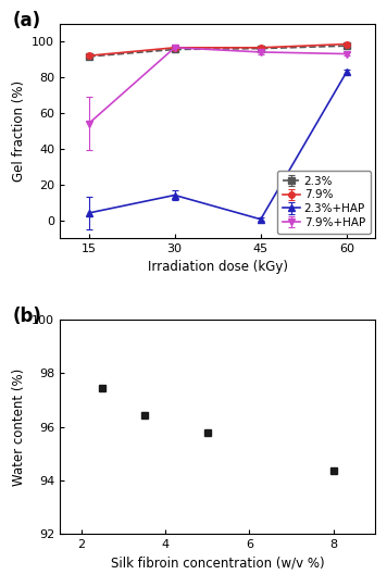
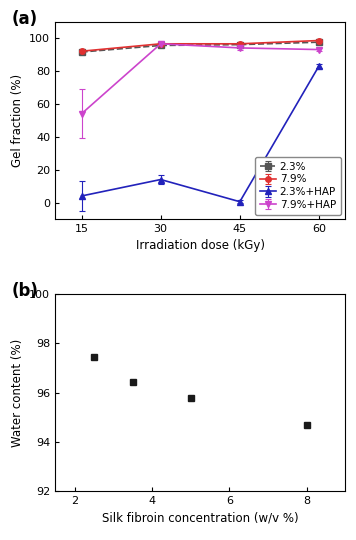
8: 94.35 -> 94.70
